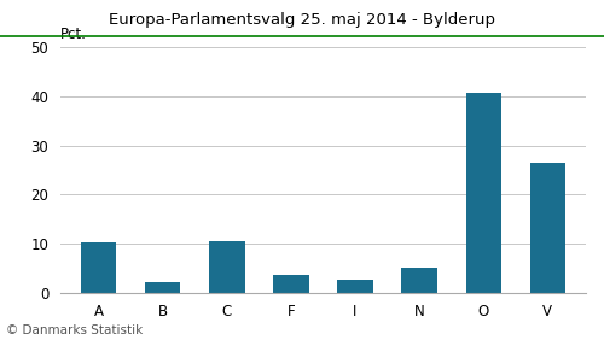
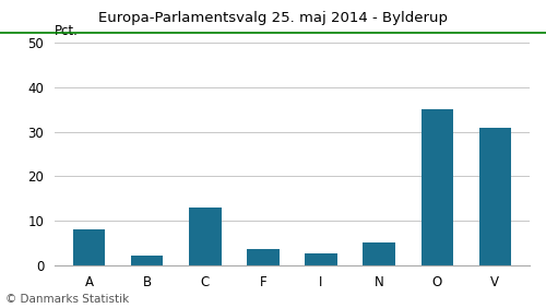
A: 10.3 -> 8.0
C: 10.5 -> 13.0
O: 40.7 -> 35.0
V: 26.5 -> 31.0
